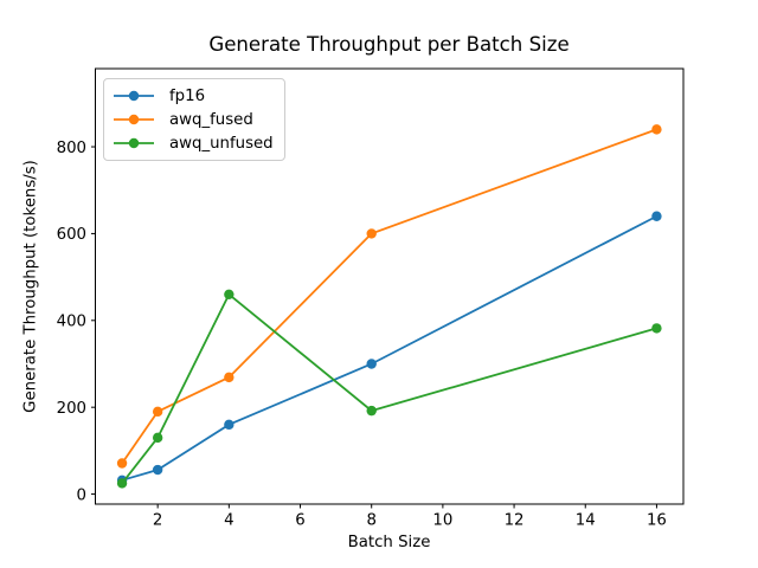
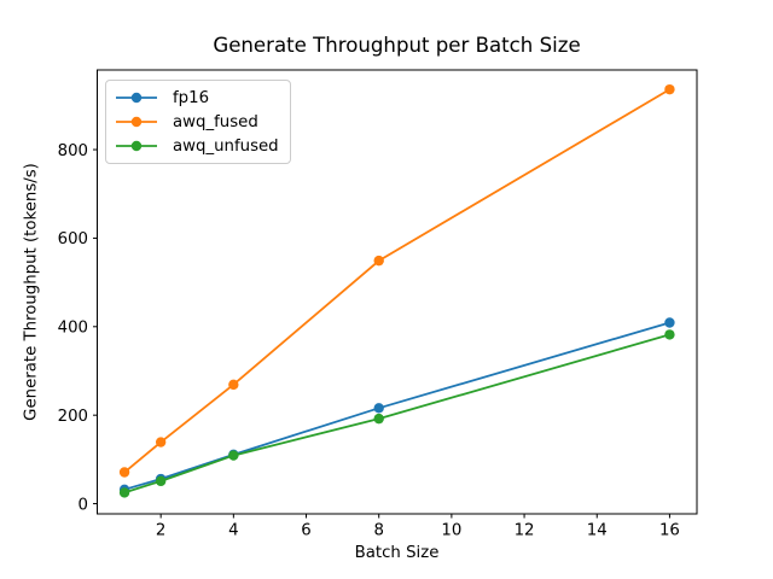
awq_fused/2: 190 -> 140
awq_unfused/2: 130 -> 50
fp16/4: 160 -> 110
awq_unfused/4: 460 -> 110
fp16/8: 300 -> 220
awq_fused/8: 600 -> 550
fp16/16: 640 -> 410
awq_fused/16: 840 -> 940
